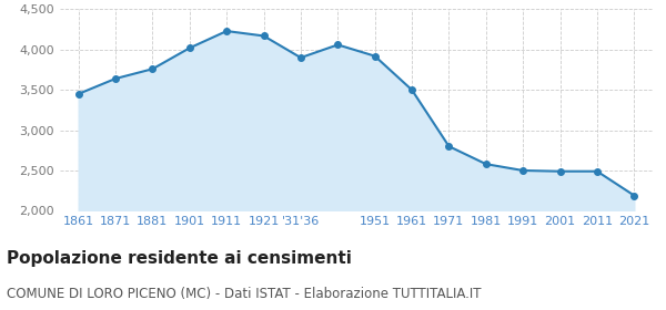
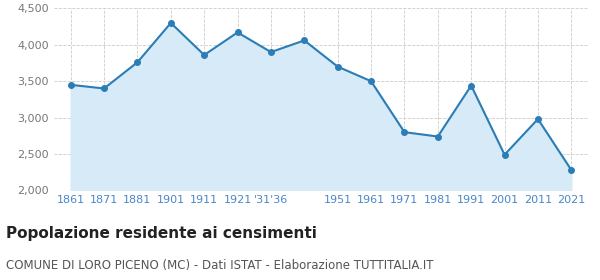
1871: 3,640 -> 3,400
1901: 4,020 -> 4,300
1911: 4,230 -> 3,860
1951: 3,920 -> 3,700
1981: 2,580 -> 2,740
1991: 2,500 -> 3,440
2011: 2,490 -> 2,980
2021: 2,190 -> 2,280
